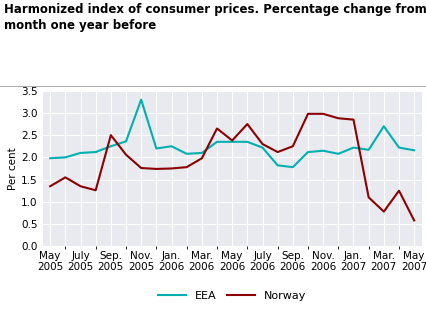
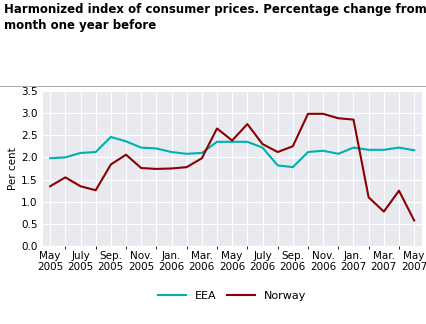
EEA/Sep. 2005: 2.25 -> 2.46
Norway/Sep. 2005: 2.50 -> 1.84
EEA/Nov. 2005: 3.30 -> 2.22
EEA/Jan. 2006: 2.25 -> 2.12
EEA/Mar. 2007: 2.70 -> 2.17
